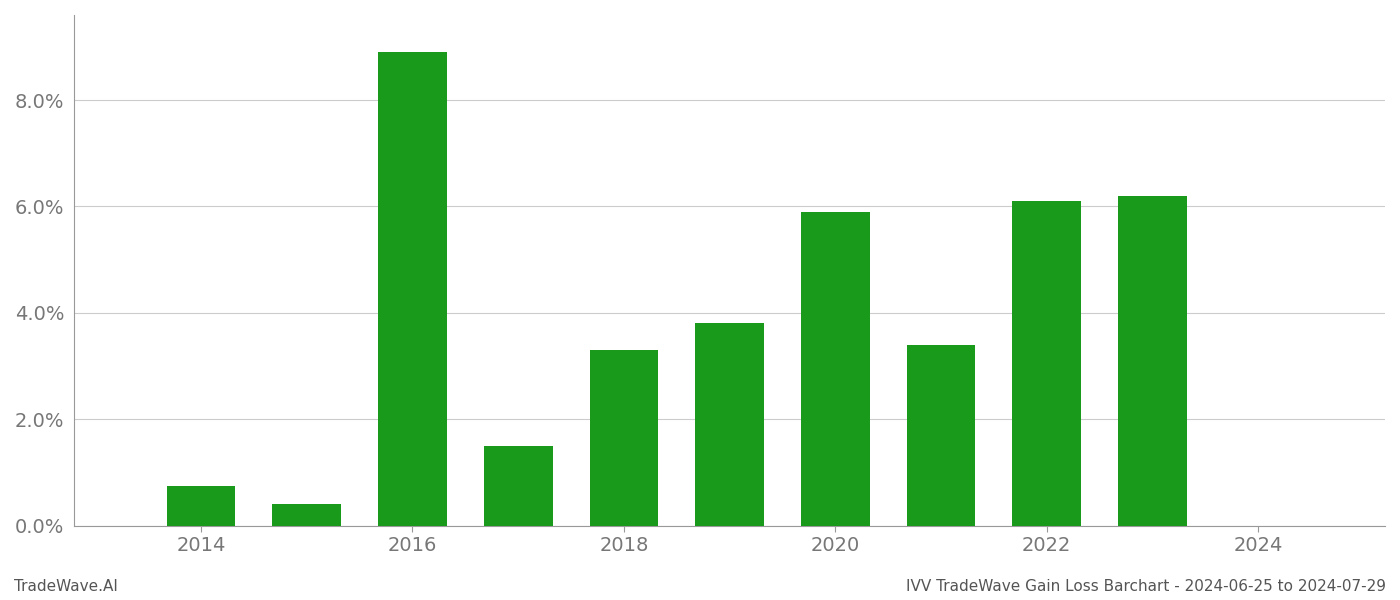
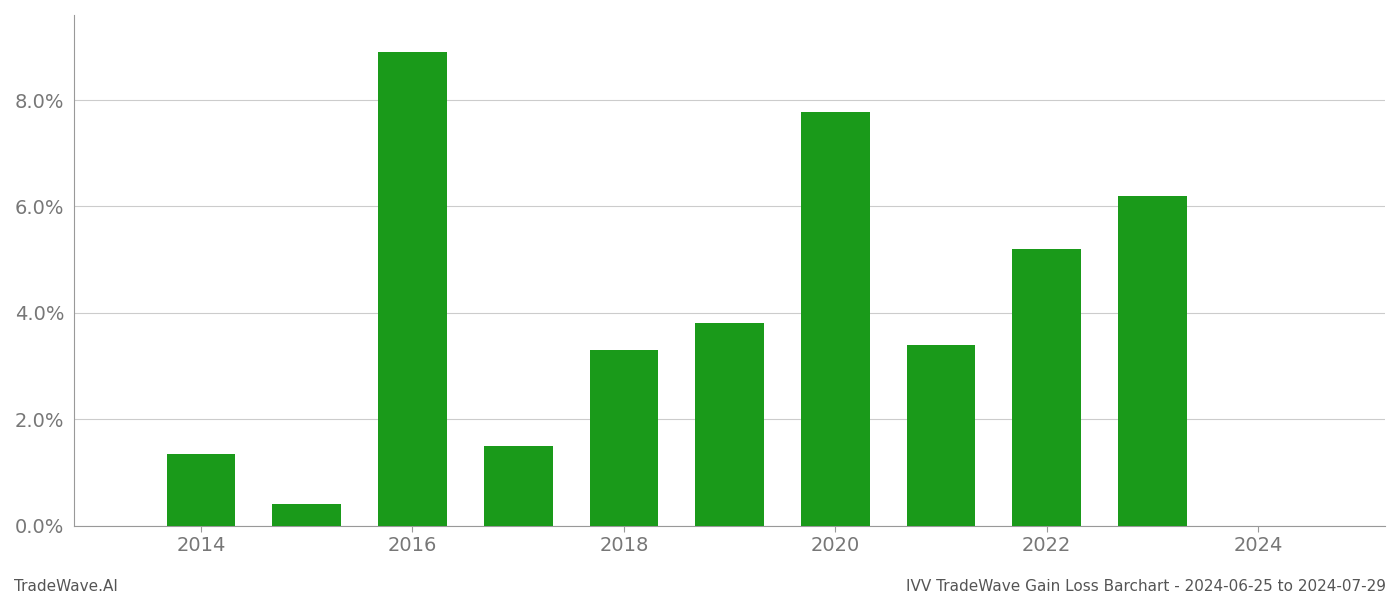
2014: 0.75% -> 1.34%
2020: 5.90% -> 7.78%
2022: 6.10% -> 5.20%
